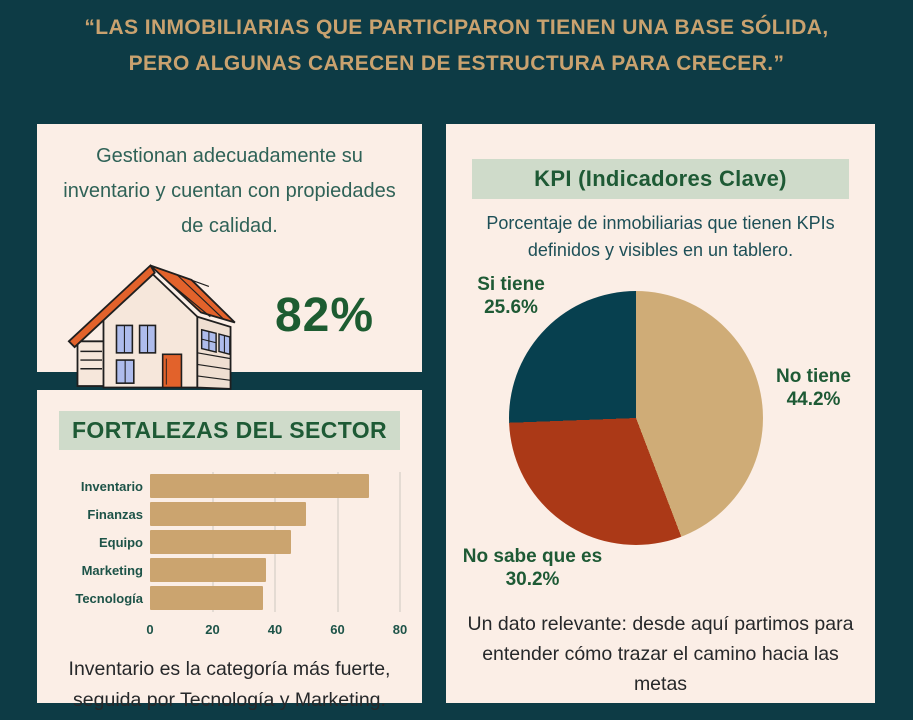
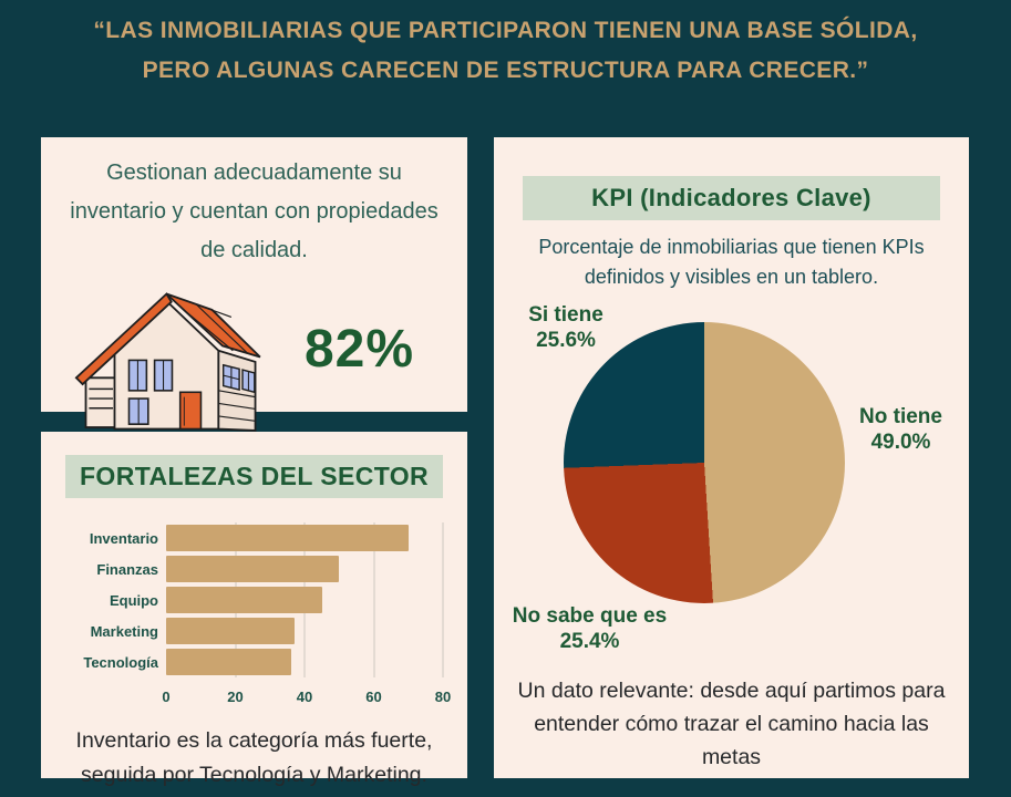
KPI (Indicadores Clave)/No tiene: 44.2% -> 49.0%
KPI (Indicadores Clave)/No sabe que es: 30.2% -> 25.4%
